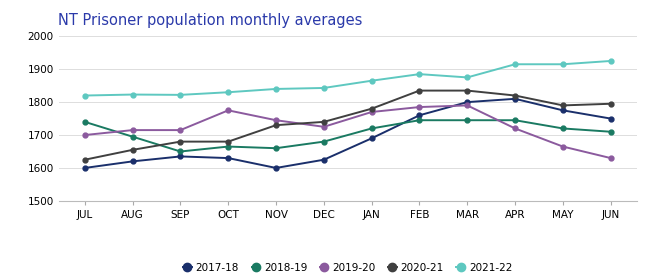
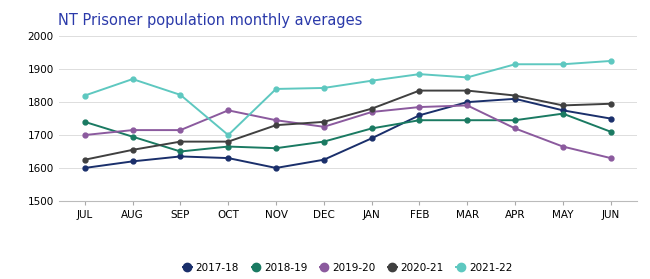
2021-22/AUG: 1823 -> 1870
2021-22/OCT: 1830 -> 1700
2018-19/MAY: 1720 -> 1765
